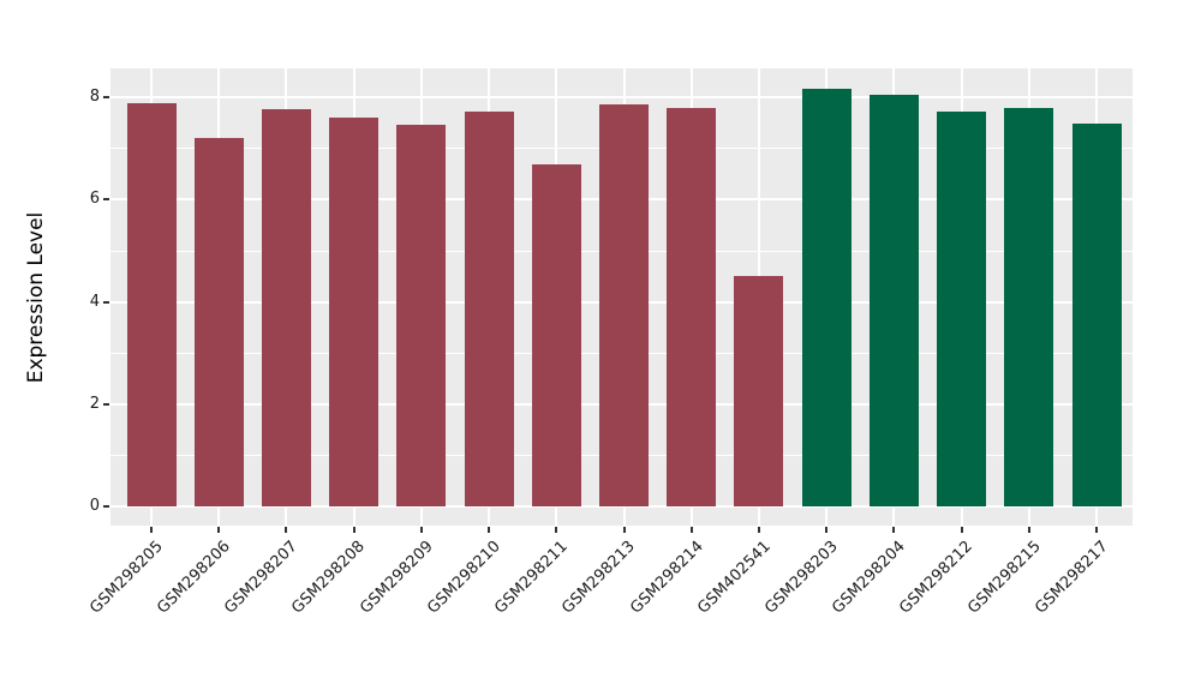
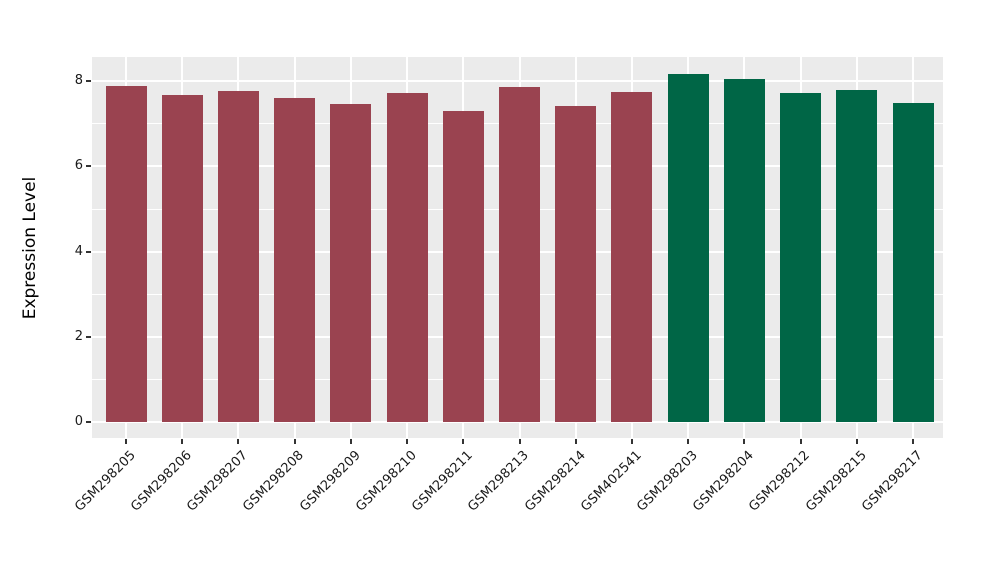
GSM298206: 7.2 -> 7.7
GSM298211: 6.7 -> 7.3
GSM298214: 7.8 -> 7.4
GSM402541: 4.5 -> 7.8
